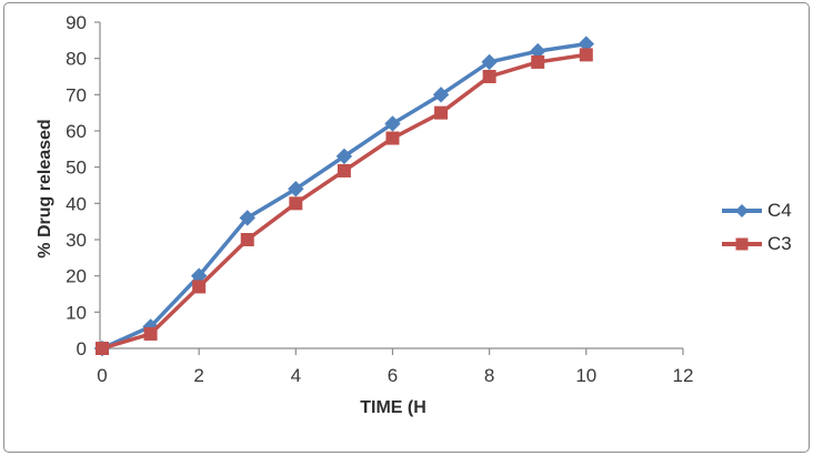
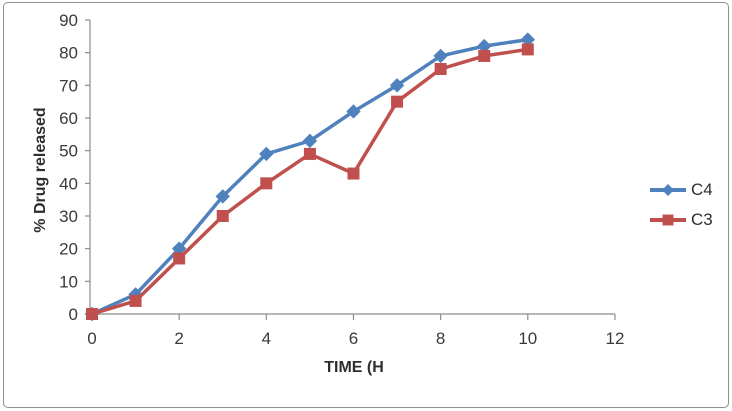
C4/4: 44 -> 49
C3/6: 58 -> 43
